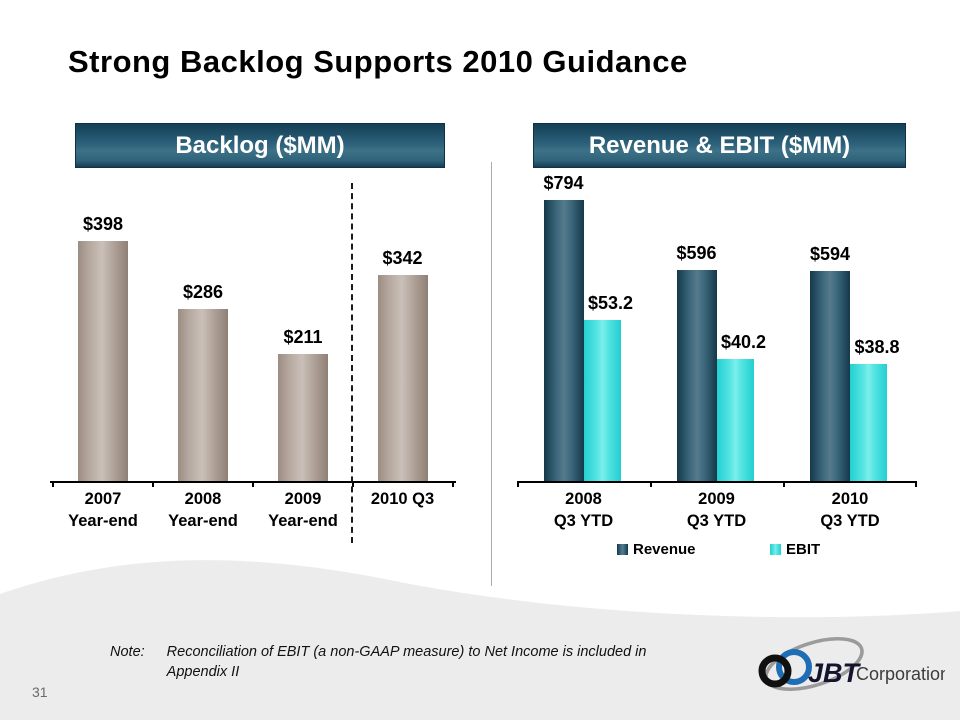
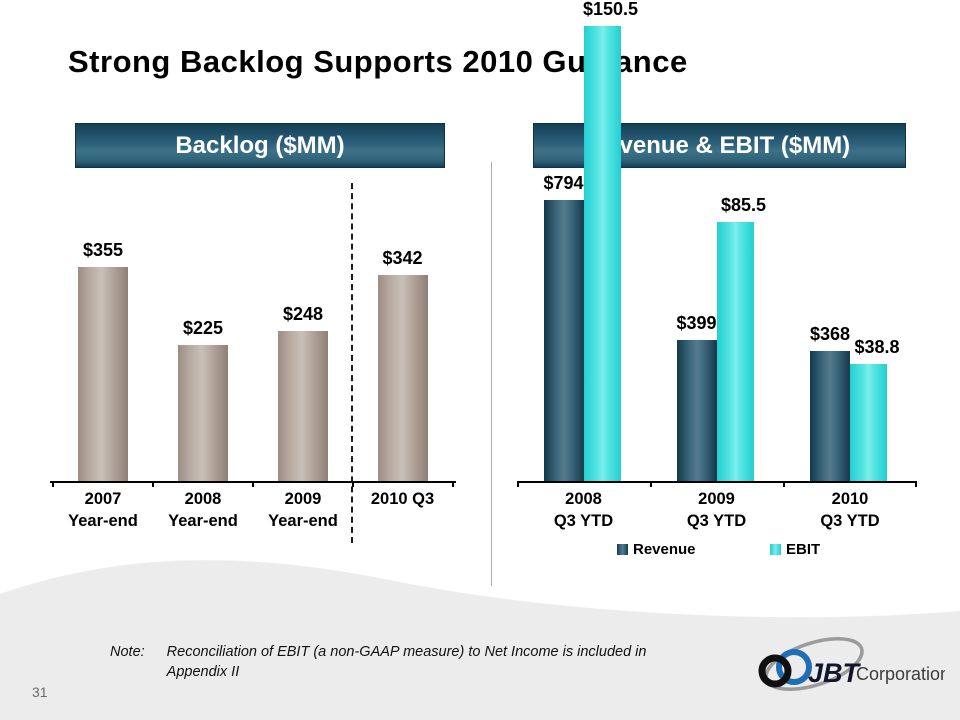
Backlog ($MM)/2007 Year-end: $398 -> $355
Backlog ($MM)/2008 Year-end: $286 -> $225
Backlog ($MM)/2009 Year-end: $211 -> $248
Revenue & EBIT ($MM)/EBIT/2008 Q3 YTD: $53.2 -> $150.5
Revenue & EBIT ($MM)/Revenue/2009 Q3 YTD: $596 -> $399
Revenue & EBIT ($MM)/EBIT/2009 Q3 YTD: $40.2 -> $85.5
Revenue & EBIT ($MM)/Revenue/2010 Q3 YTD: $594 -> $368
